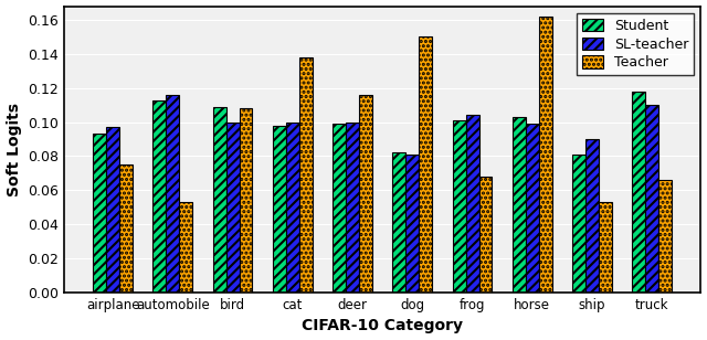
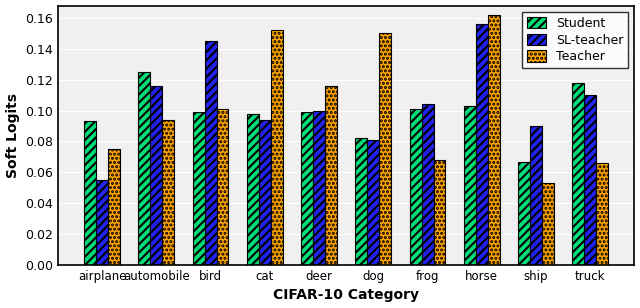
SL-teacher/airplane: 0.097 -> 0.055
Student/automobile: 0.113 -> 0.125
Teacher/automobile: 0.053 -> 0.094
Student/bird: 0.109 -> 0.099
SL-teacher/bird: 0.100 -> 0.145
Teacher/bird: 0.108 -> 0.101
SL-teacher/cat: 0.100 -> 0.094
Teacher/cat: 0.138 -> 0.152
SL-teacher/horse: 0.099 -> 0.156
Student/ship: 0.081 -> 0.067
